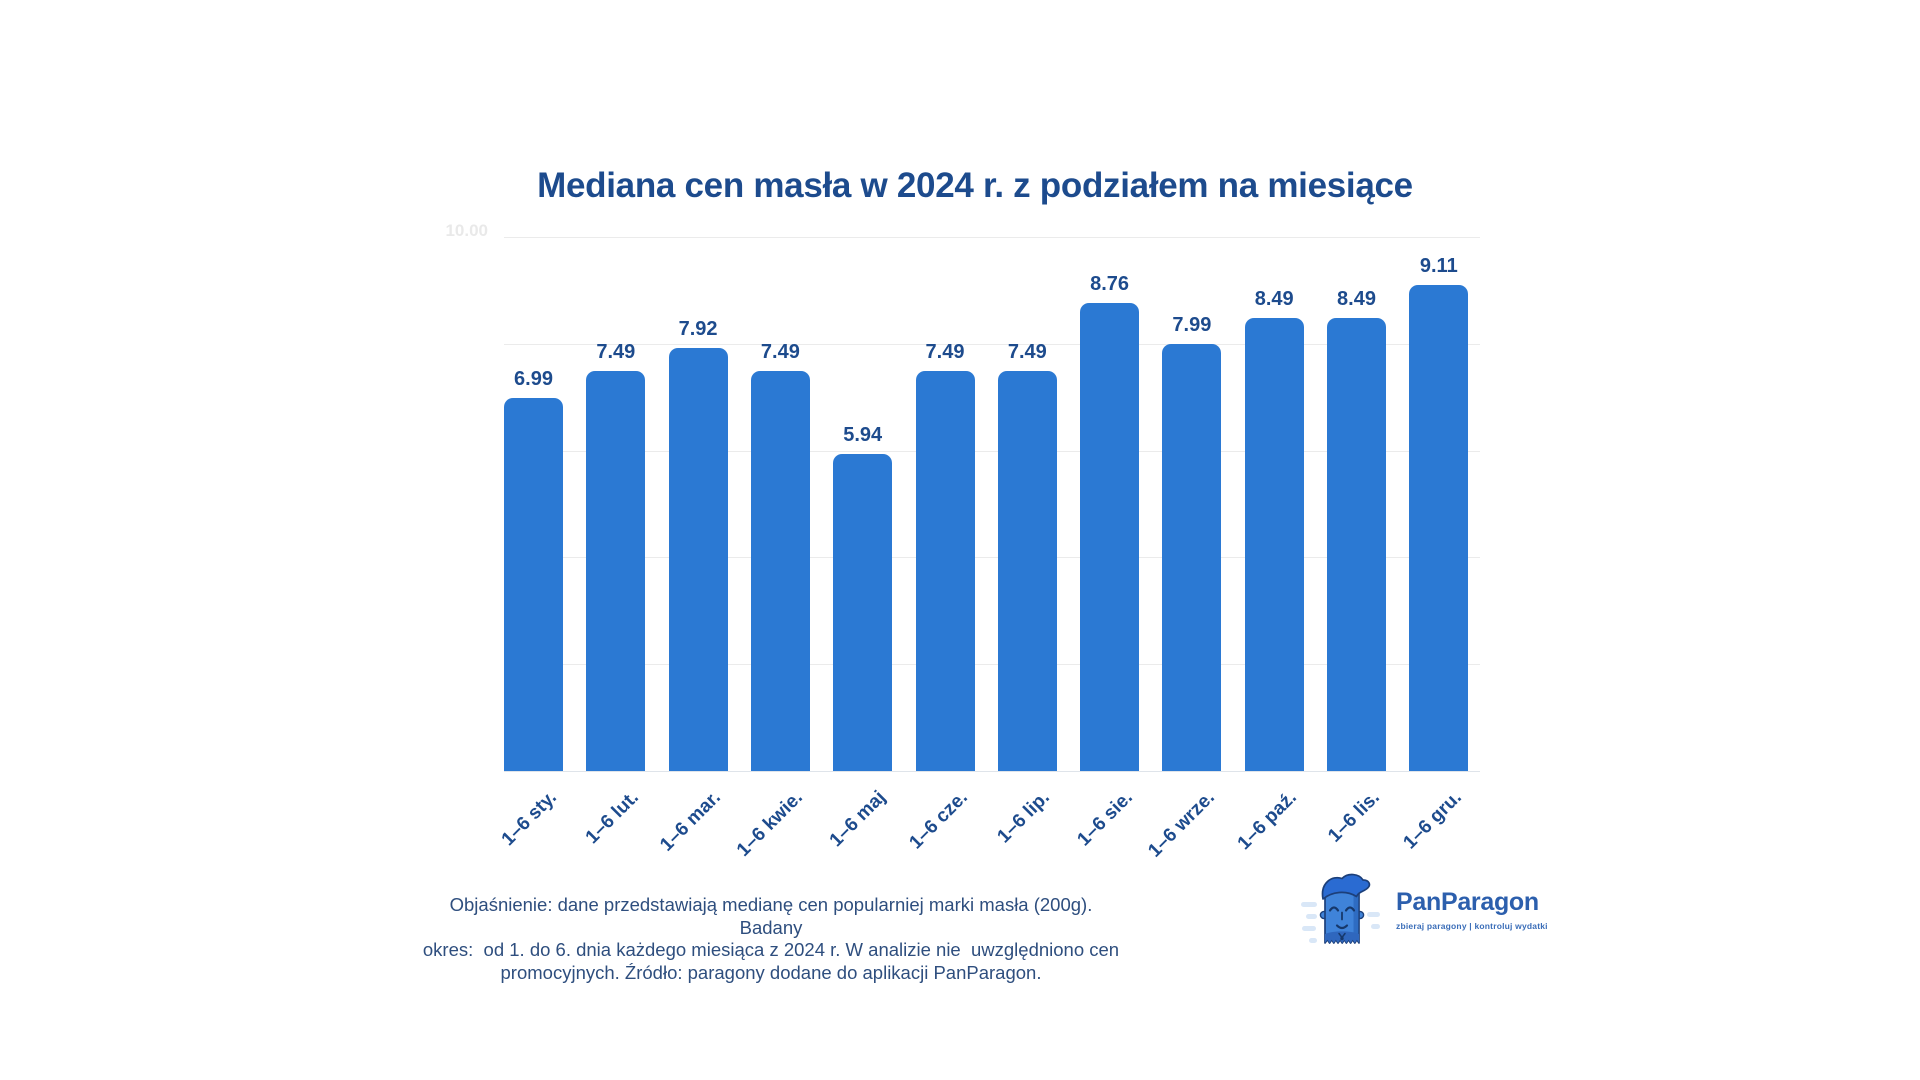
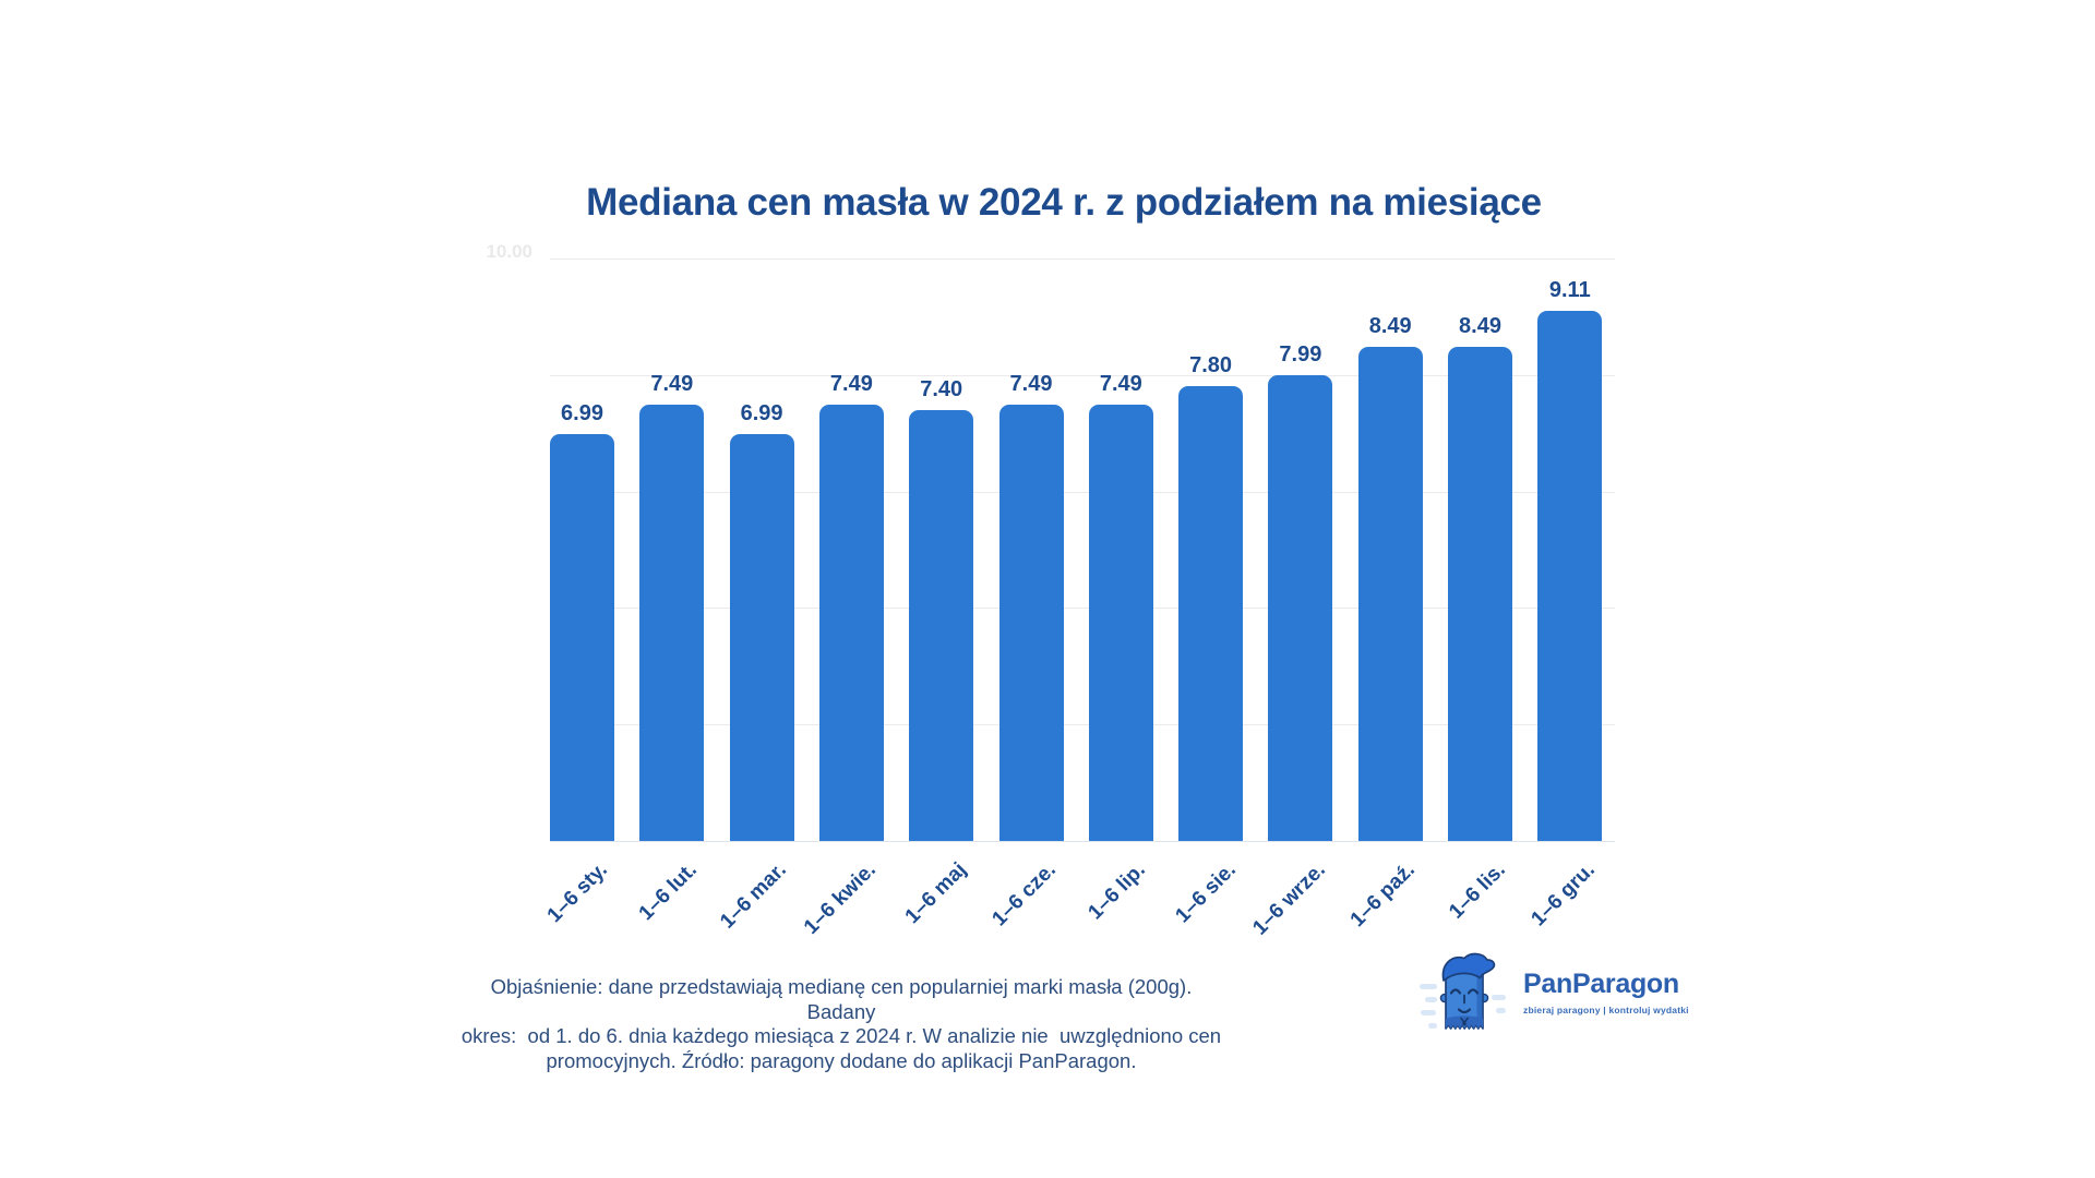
1–6 mar.: 7.92 -> 6.99
1–6 maj: 5.94 -> 7.40
1–6 sie.: 8.76 -> 7.80
